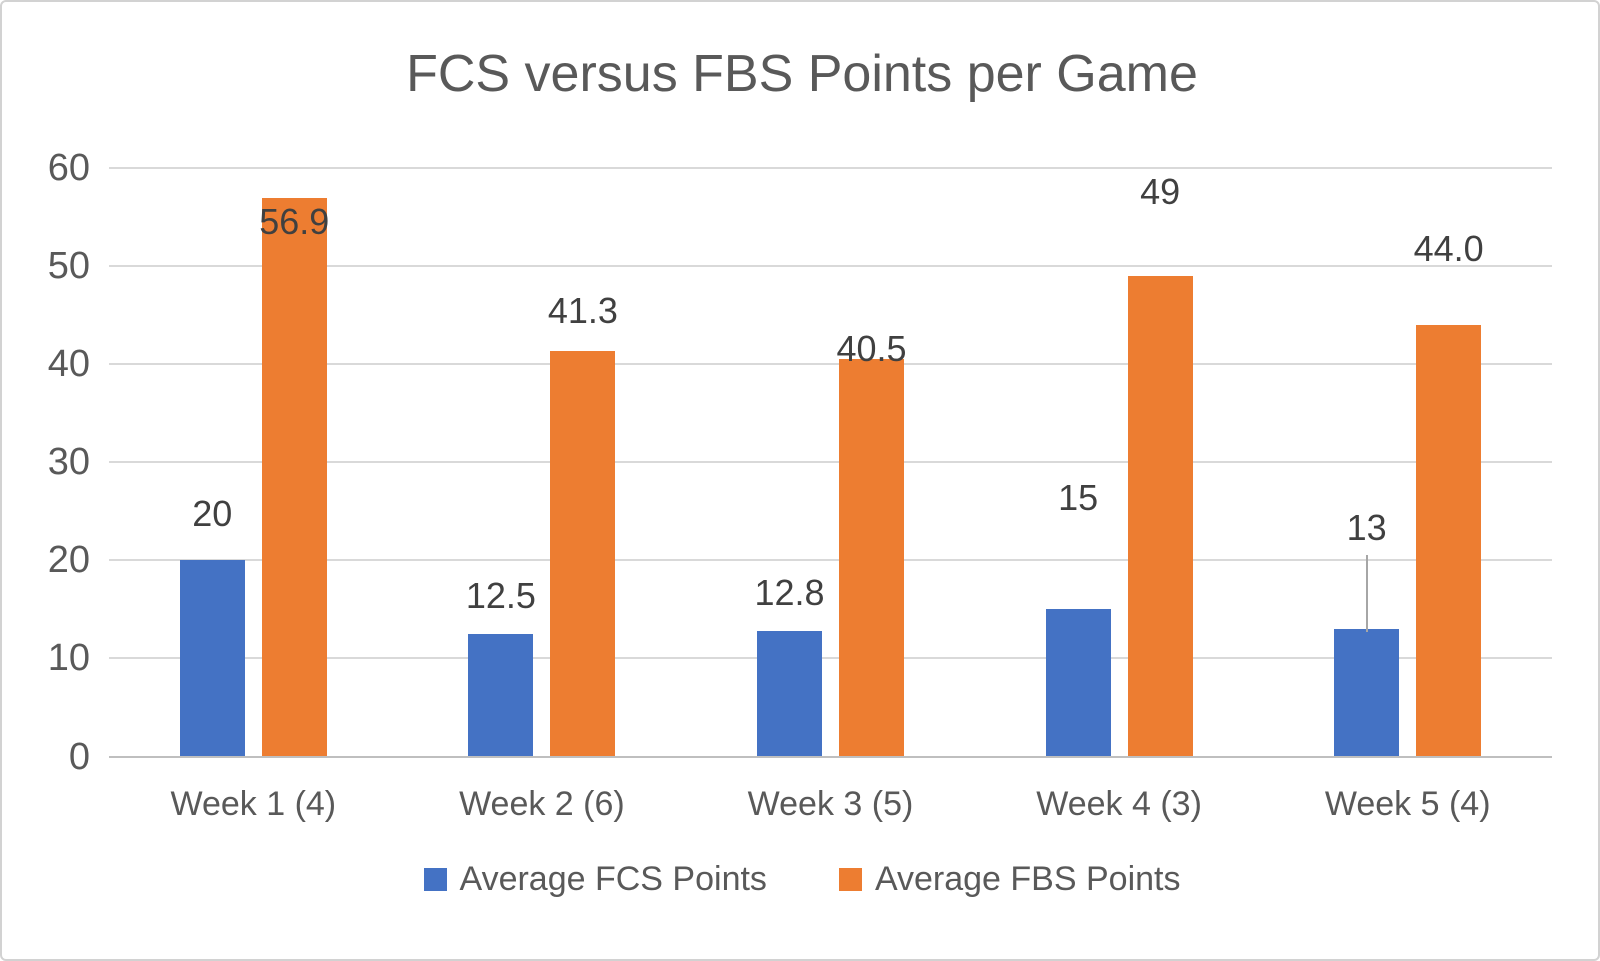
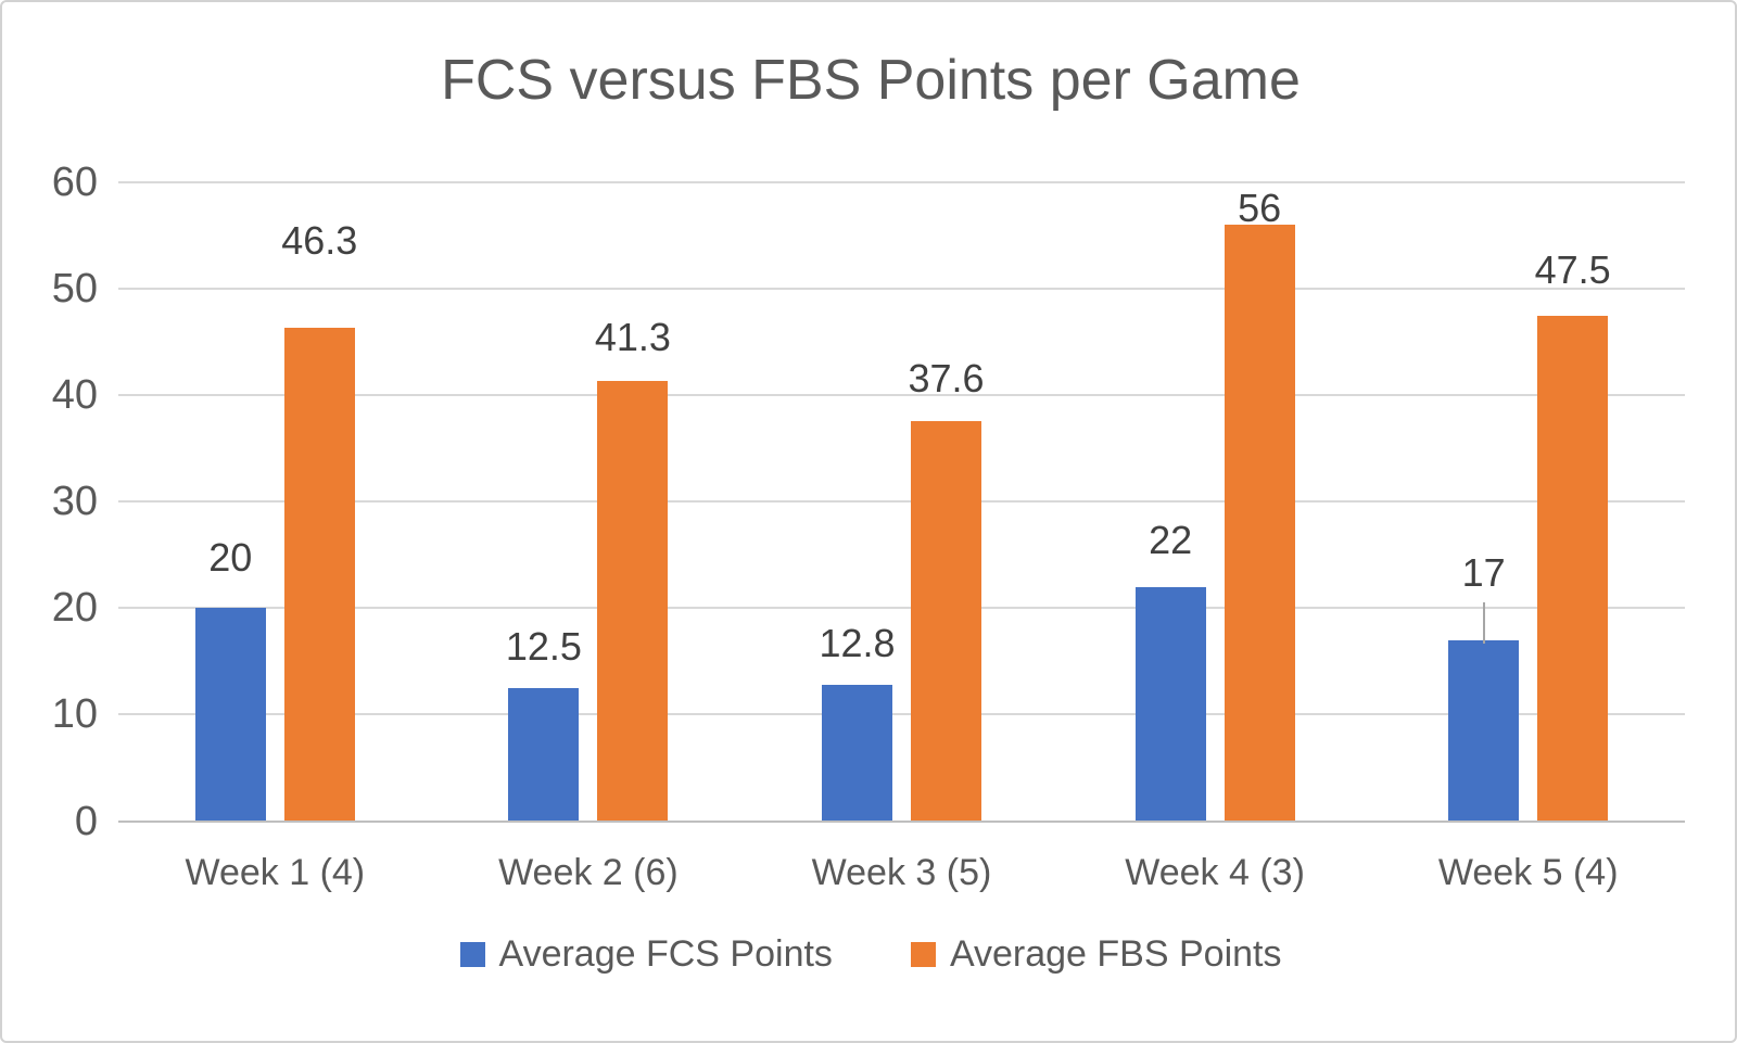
Average FBS Points/Week 1 (4): 56.9 -> 46.3
Average FBS Points/Week 3 (5): 40.5 -> 37.6
Average FCS Points/Week 4 (3): 15 -> 22
Average FBS Points/Week 4 (3): 49 -> 56
Average FCS Points/Week 5 (4): 13 -> 17
Average FBS Points/Week 5 (4): 44.0 -> 47.5
